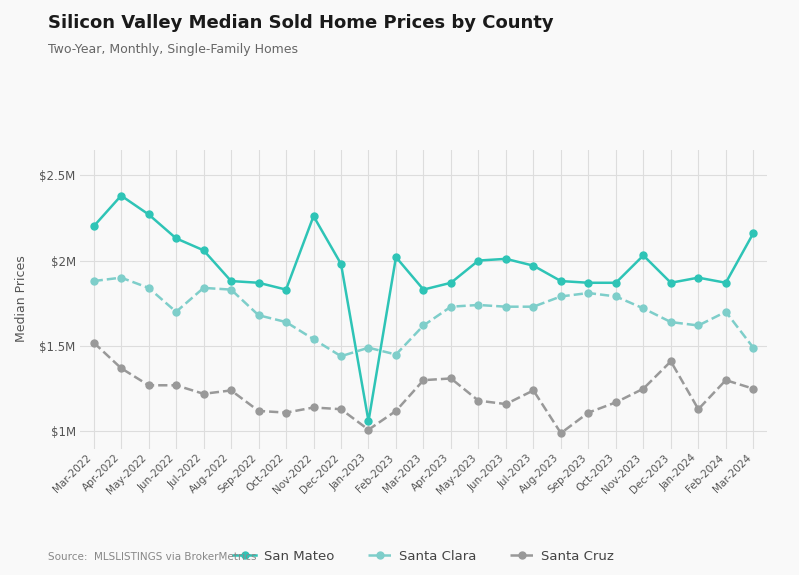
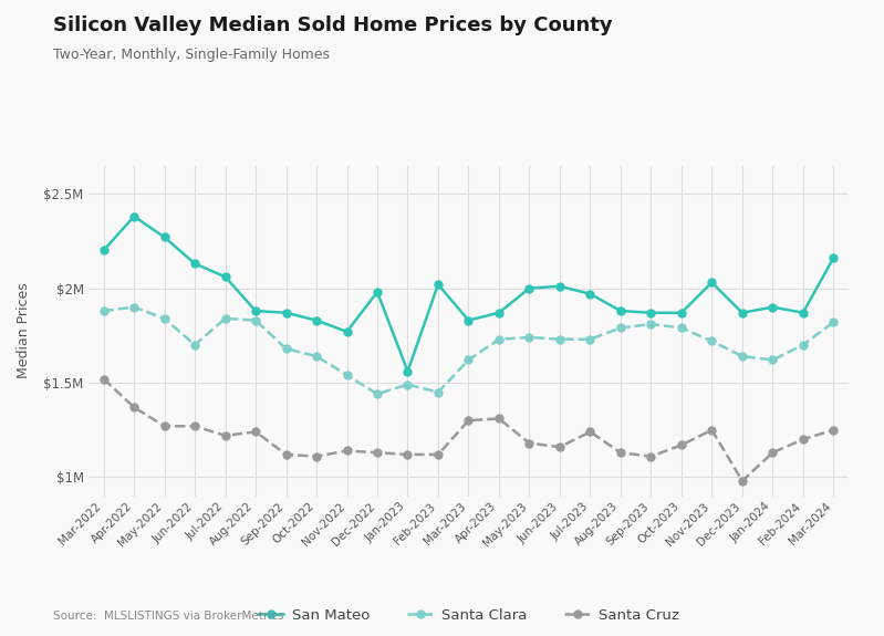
San Mateo/Nov-2022: $2.26M -> $1.77M
San Mateo/Jan-2023: $1.06M -> $1.56M
Santa Cruz/Jan-2023: $1.01M -> $1.12M
Santa Cruz/Aug-2023: $0.99M -> $1.13M
Santa Cruz/Dec-2023: $1.41M -> $0.98M
Santa Cruz/Feb-2024: $1.30M -> $1.20M
Santa Clara/Mar-2024: $1.49M -> $1.82M
